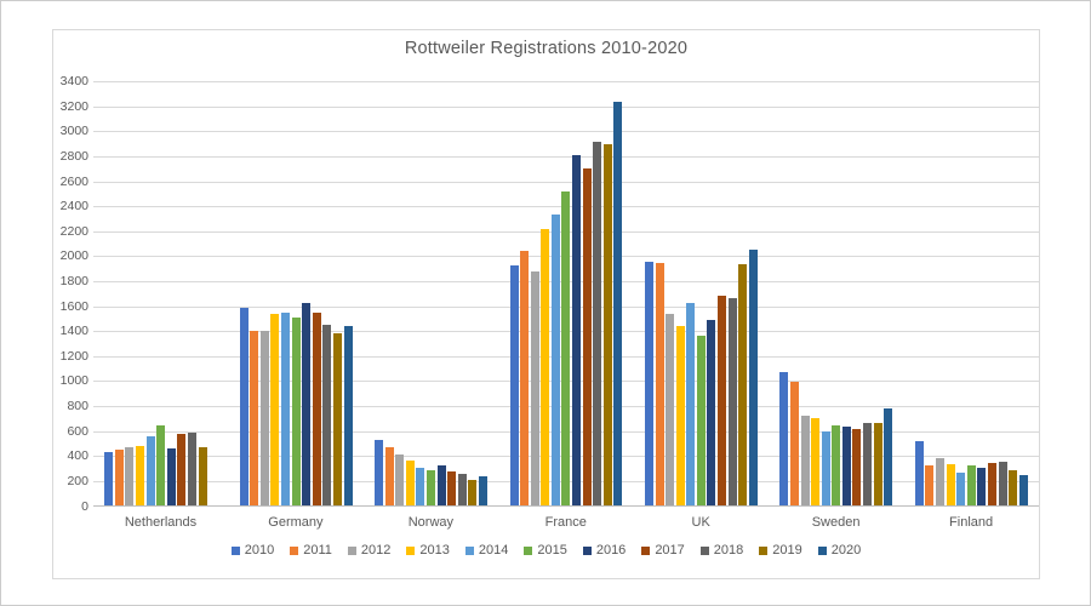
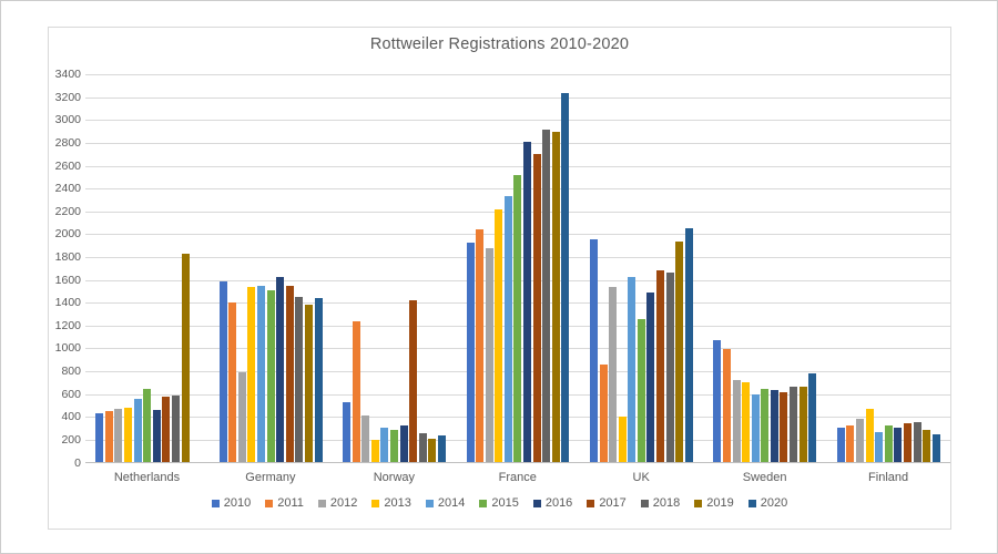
2019/Netherlands: 480 -> 1830
2012/Germany: 1400 -> 800
2011/Norway: 480 -> 1240
2013/Norway: 360 -> 200
2017/Norway: 280 -> 1430
2011/UK: 1950 -> 860
2013/UK: 1440 -> 410
2015/UK: 1360 -> 1260
2010/Finland: 520 -> 310
2013/Finland: 340 -> 480
